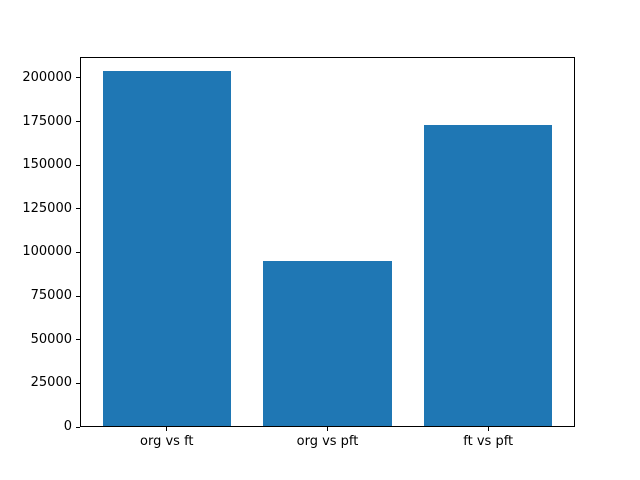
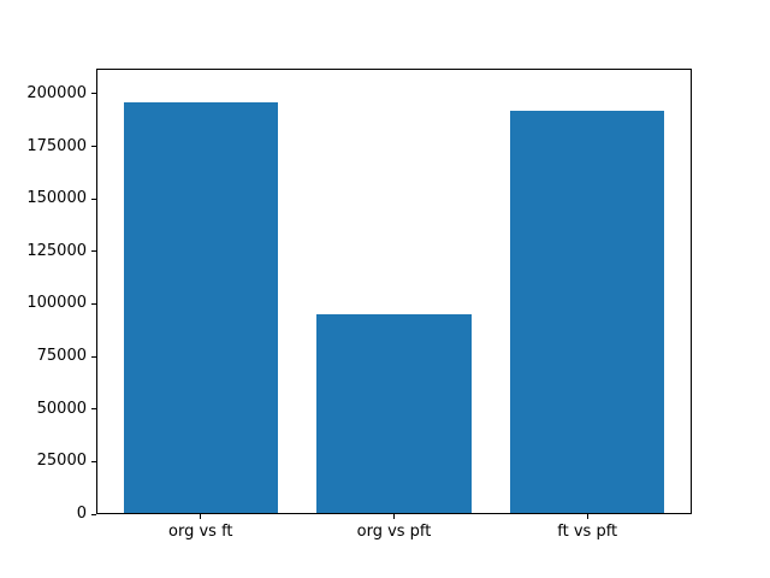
org vs ft: 204000 -> 196000
ft vs pft: 173000 -> 192000
